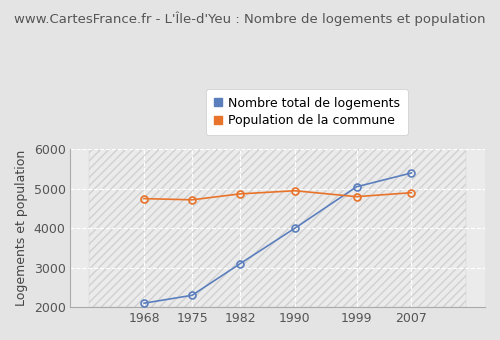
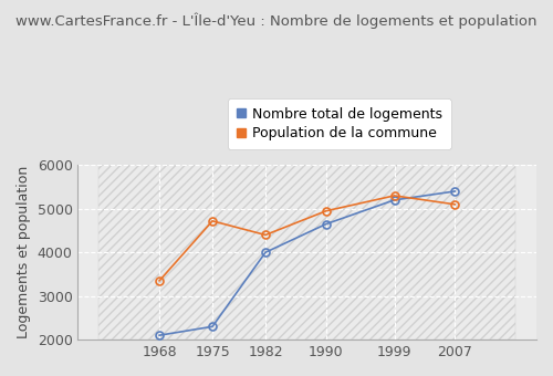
Population de la commune/1968: 4750 -> 3350
Nombre total de logements/1982: 3100 -> 4000
Population de la commune/1982: 4870 -> 4400
Nombre total de logements/1990: 4000 -> 4650
Nombre total de logements/1999: 5050 -> 5200
Population de la commune/1999: 4800 -> 5300
Population de la commune/2007: 4900 -> 5100
